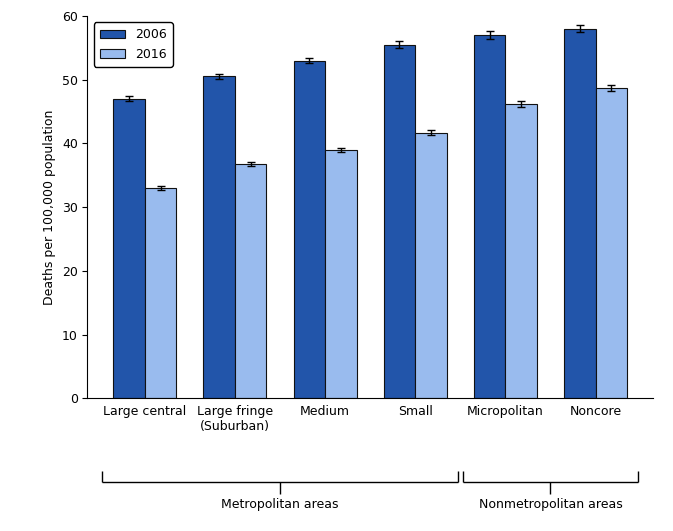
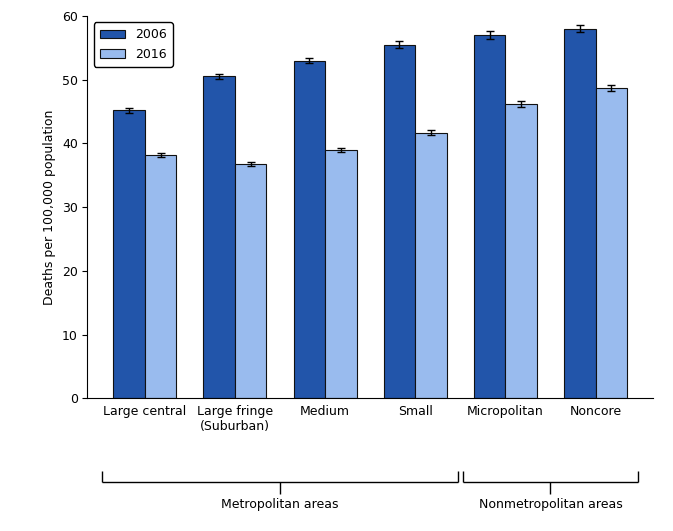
2006/Large central: 47.0 -> 45.2
2016/Large central: 33.0 -> 38.2
